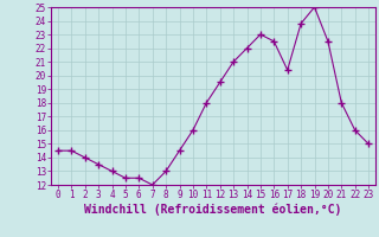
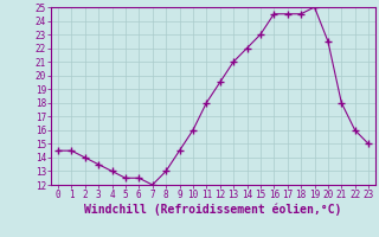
16: 22.5 -> 24.5
17: 20.4 -> 24.5
18: 23.8 -> 24.5
